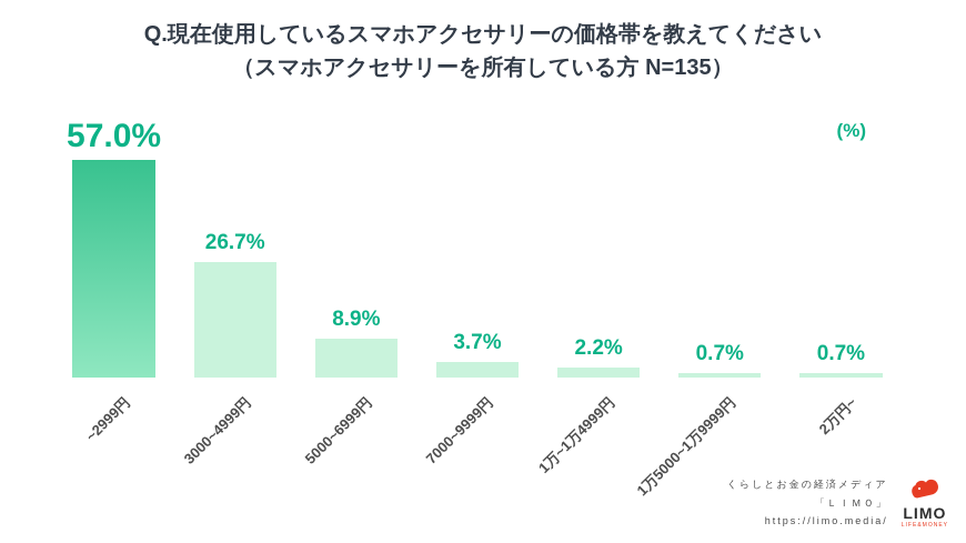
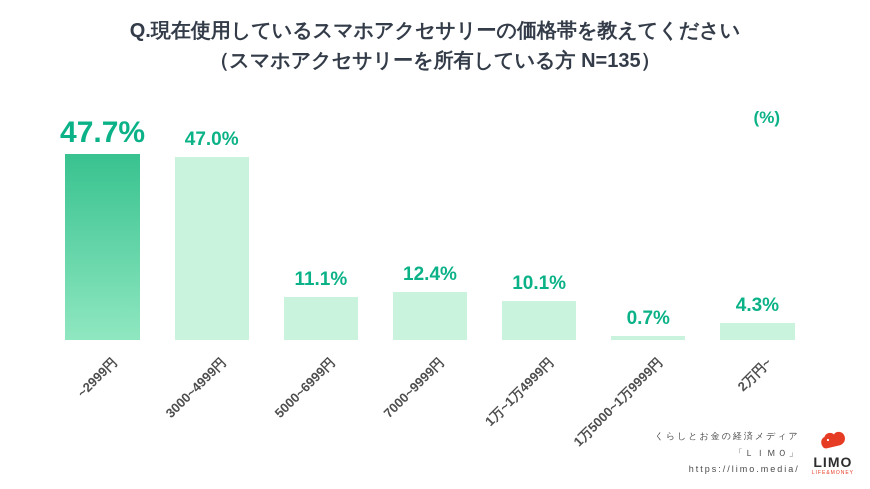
~2999円: 57.0% -> 47.7%
3000~4999円: 26.7% -> 47.0%
5000~6999円: 8.9% -> 11.1%
7000~9999円: 3.7% -> 12.4%
1万~1万4999円: 2.2% -> 10.1%
2万円~: 0.7% -> 4.3%
